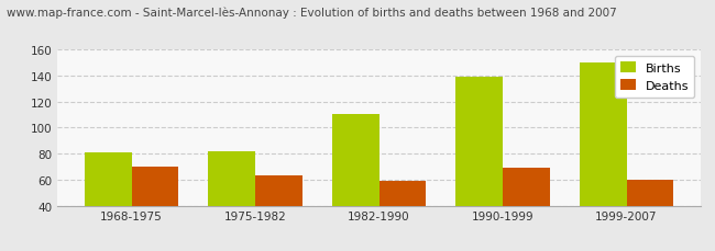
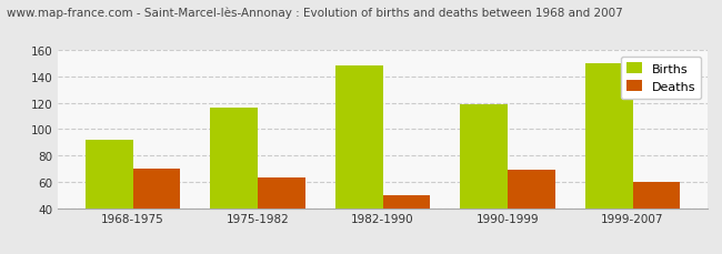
Births/1968-1975: 81 -> 92
Births/1975-1982: 82 -> 116
Births/1982-1990: 110 -> 148
Deaths/1982-1990: 59 -> 50
Births/1990-1999: 139 -> 119
